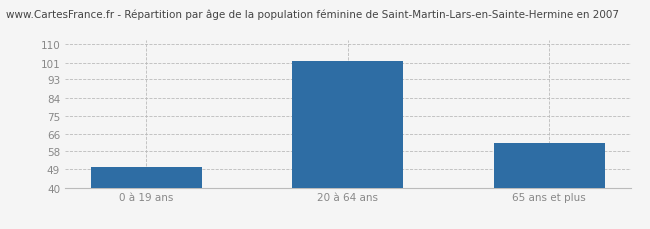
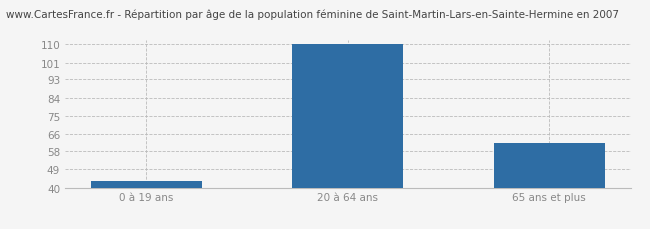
0 à 19 ans: 50 -> 43
20 à 64 ans: 102 -> 110
